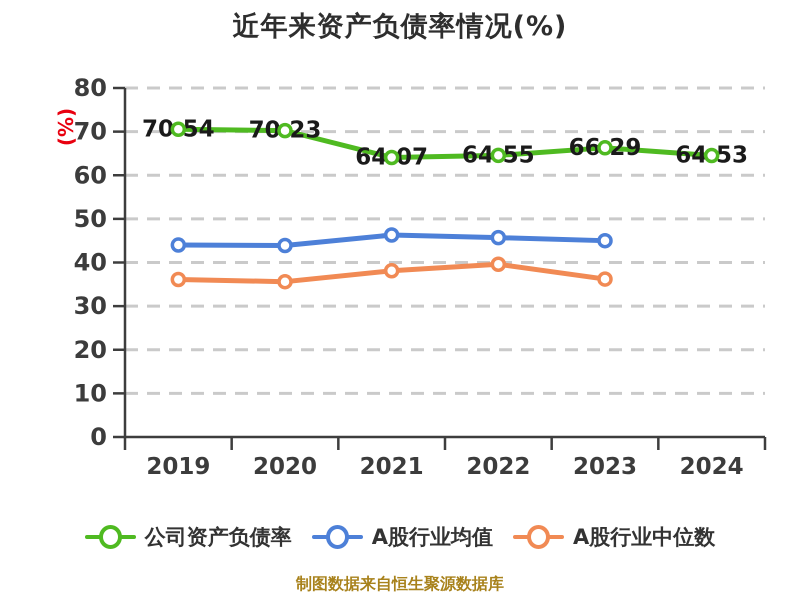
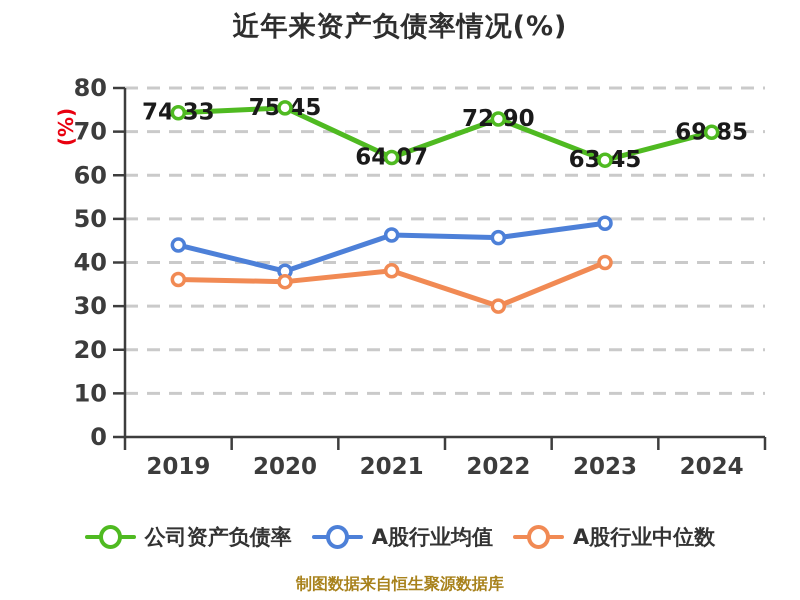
公司资产负债率/2019: 70.54 -> 74.33
公司资产负债率/2020: 70.23 -> 75.45
A股行业均值/2020: 44 -> 38
公司资产负债率/2022: 64.55 -> 72.90
A股行业中位数/2022: 40 -> 30
公司资产负债率/2023: 66.29 -> 63.45
A股行业均值/2023: 45 -> 49
A股行业中位数/2023: 36 -> 40
公司资产负债率/2024: 64.53 -> 69.85
